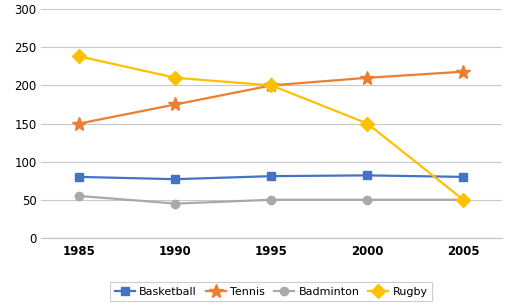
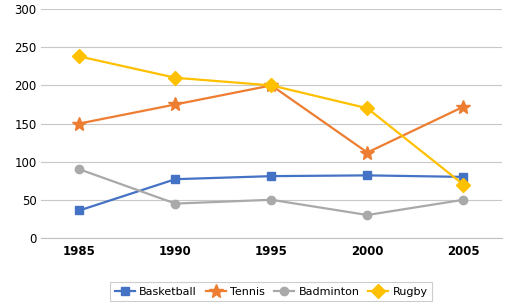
Basketball/1985: 80 -> 36
Badminton/1985: 55 -> 90
Tennis/2000: 210 -> 112
Badminton/2000: 50 -> 30
Rugby/2000: 150 -> 170
Tennis/2005: 218 -> 172
Rugby/2005: 50 -> 70
